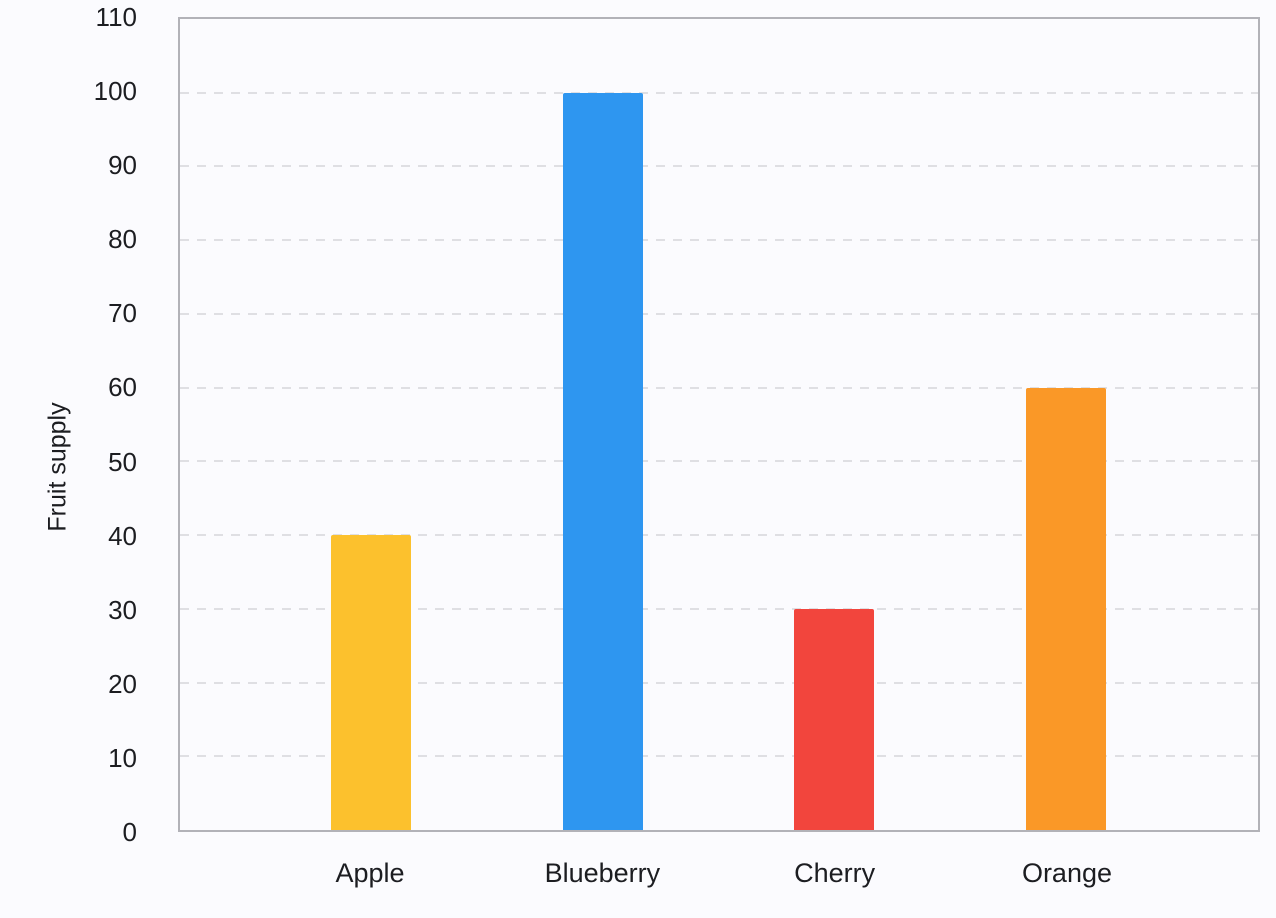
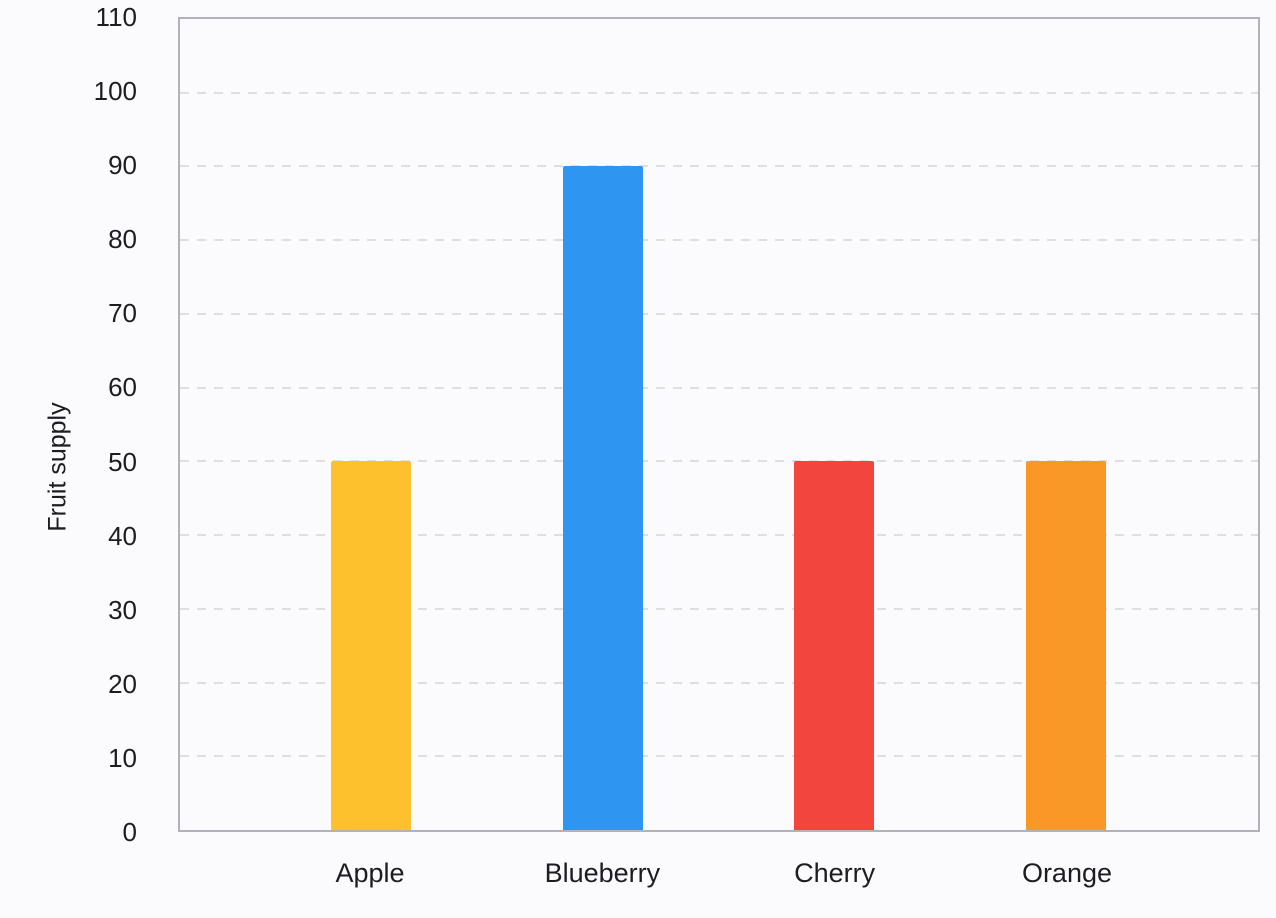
Apple: 40 -> 50
Blueberry: 100 -> 90
Cherry: 30 -> 50
Orange: 60 -> 50
